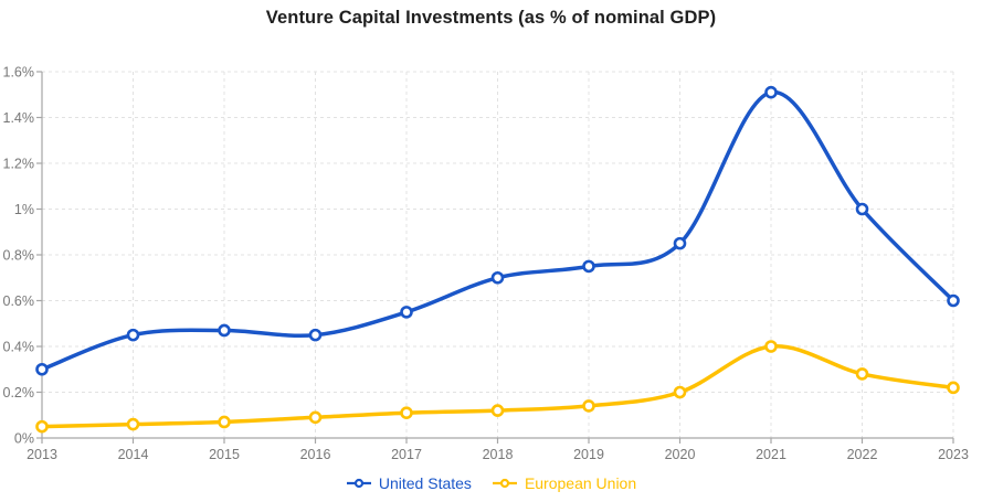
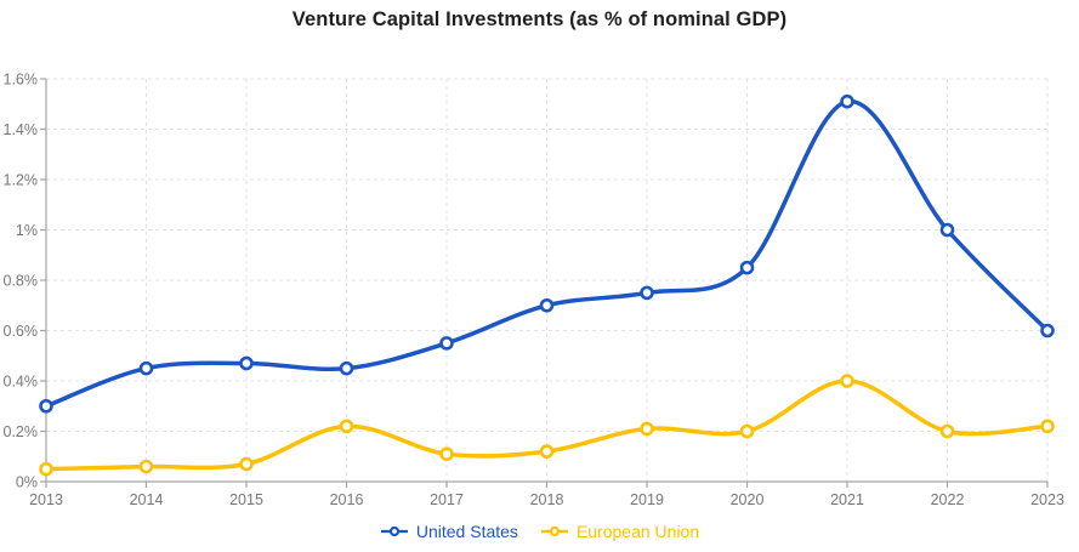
European Union/2016: 0.09% -> 0.22%
European Union/2019: 0.14% -> 0.21%
European Union/2022: 0.28% -> 0.20%
